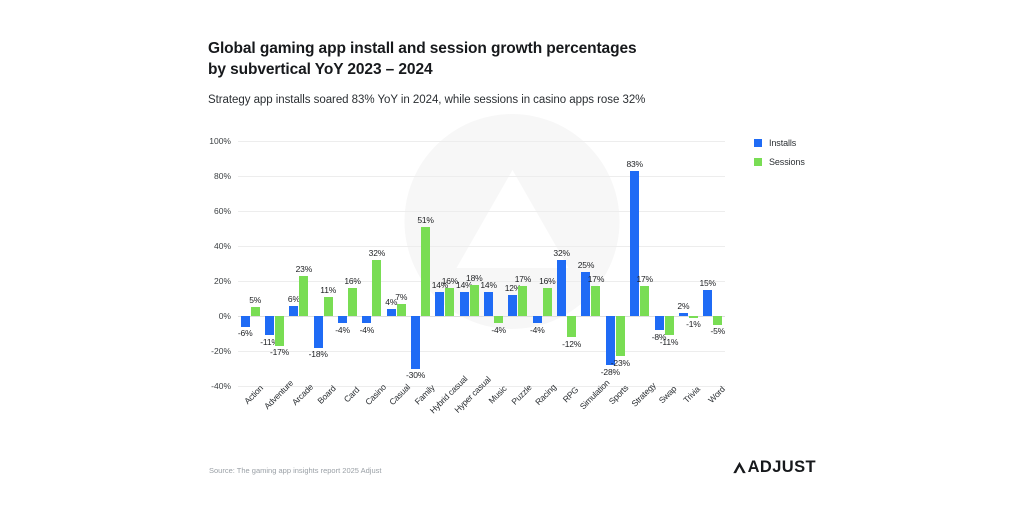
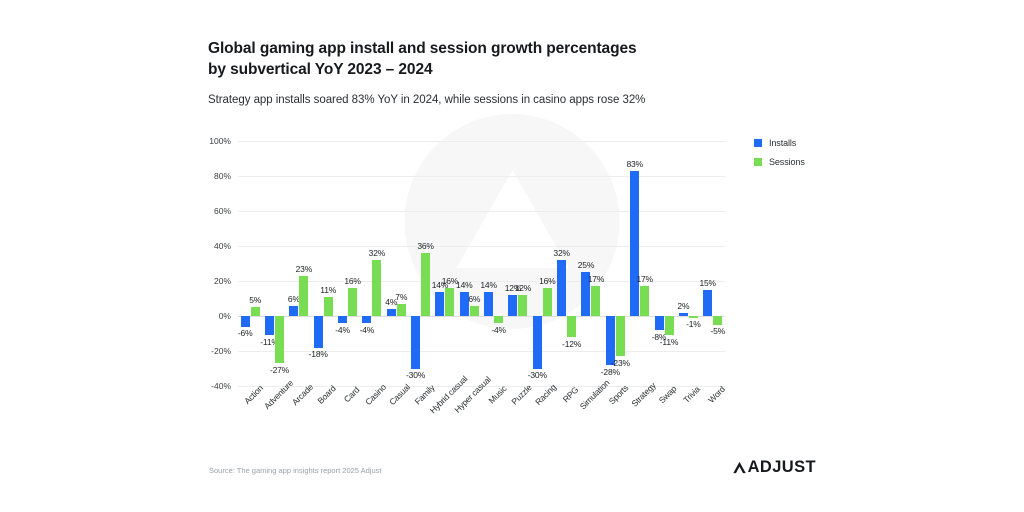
Sessions/Adventure: -17% -> -27%
Sessions/Family: 51% -> 36%
Sessions/Hyper casual: 18% -> 6%
Sessions/Puzzle: 17% -> 12%
Installs/Racing: -4% -> -30%
